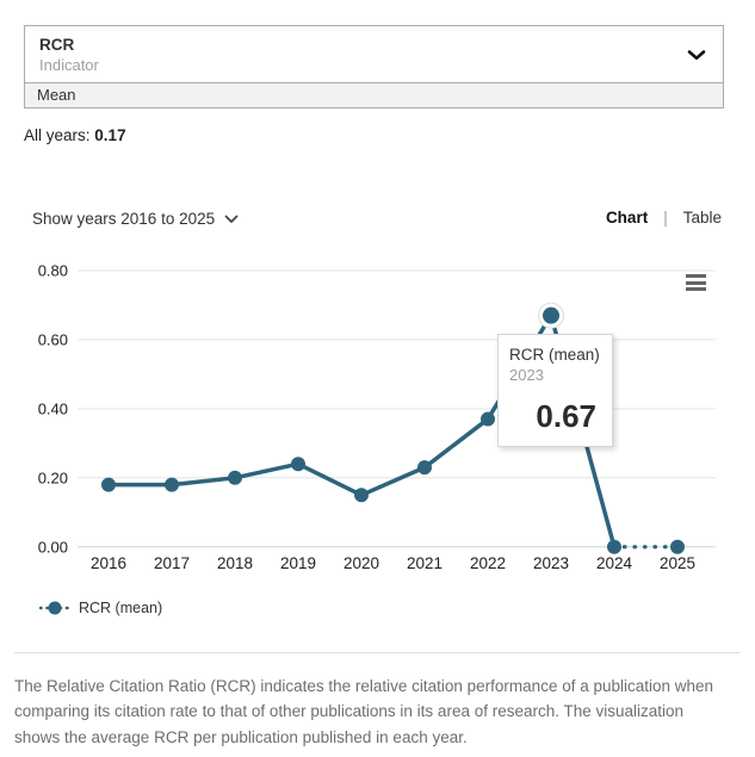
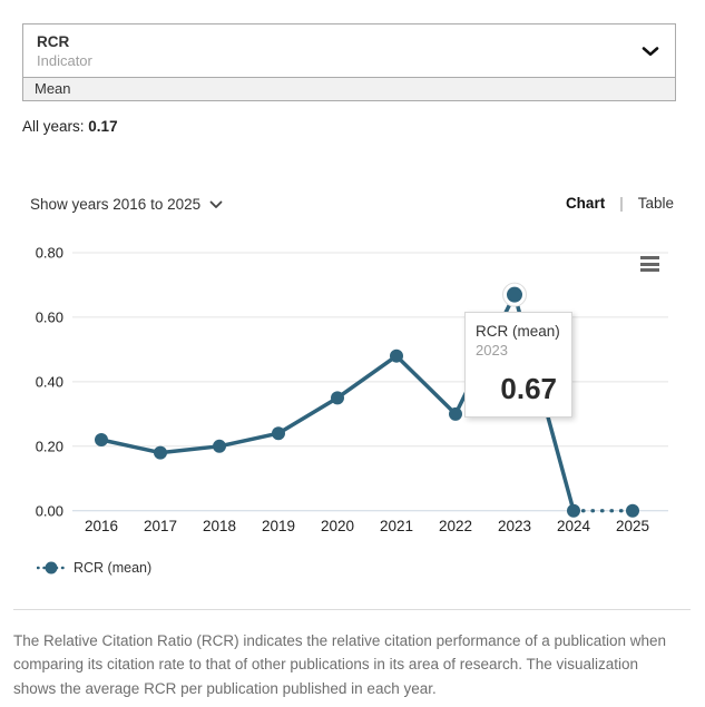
2016: 0.18 -> 0.22
2020: 0.15 -> 0.35
2021: 0.23 -> 0.48
2022: 0.37 -> 0.30
